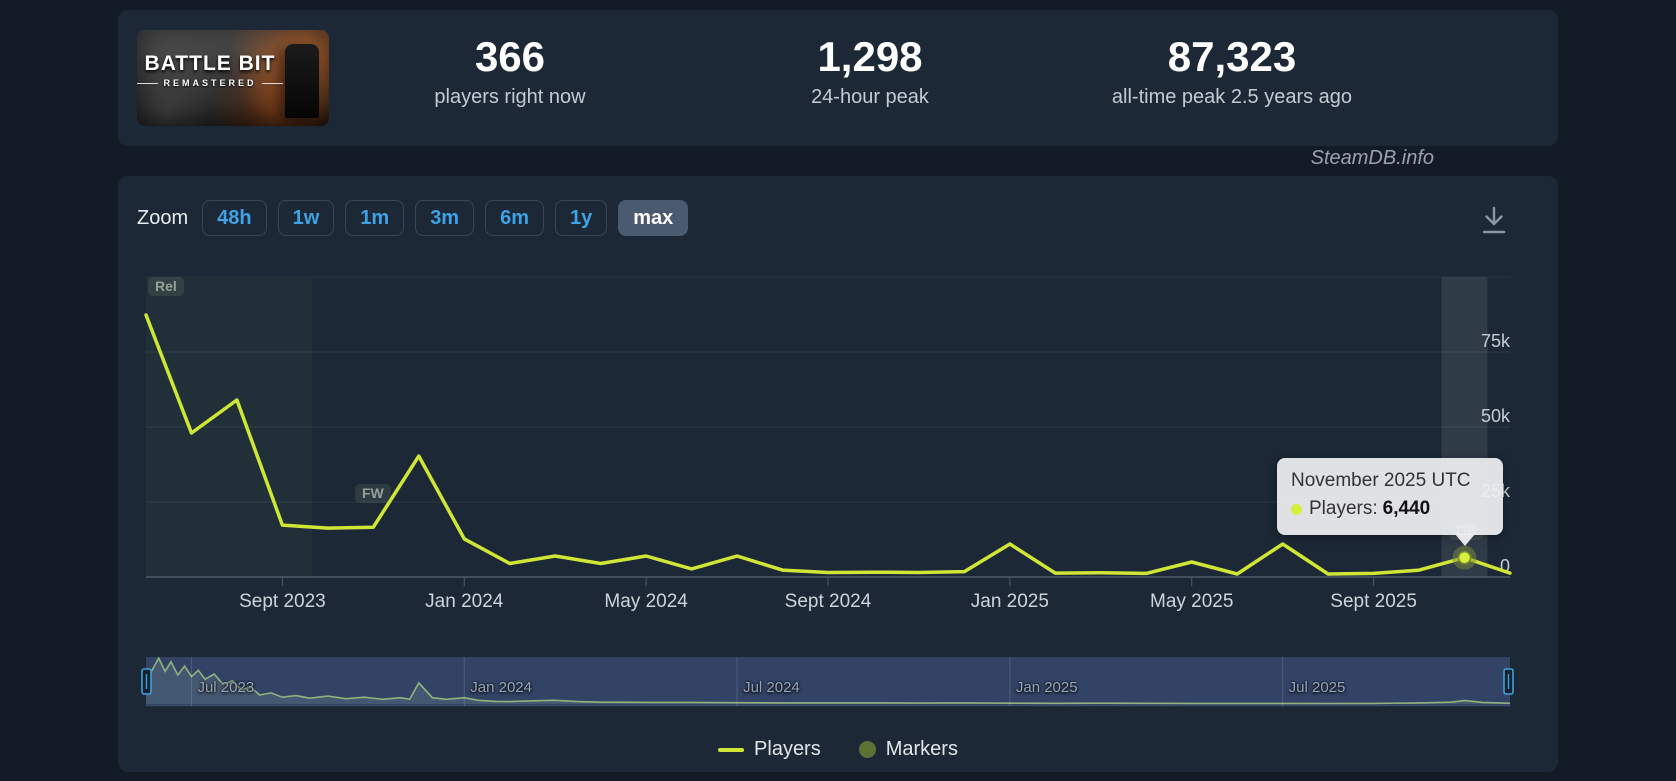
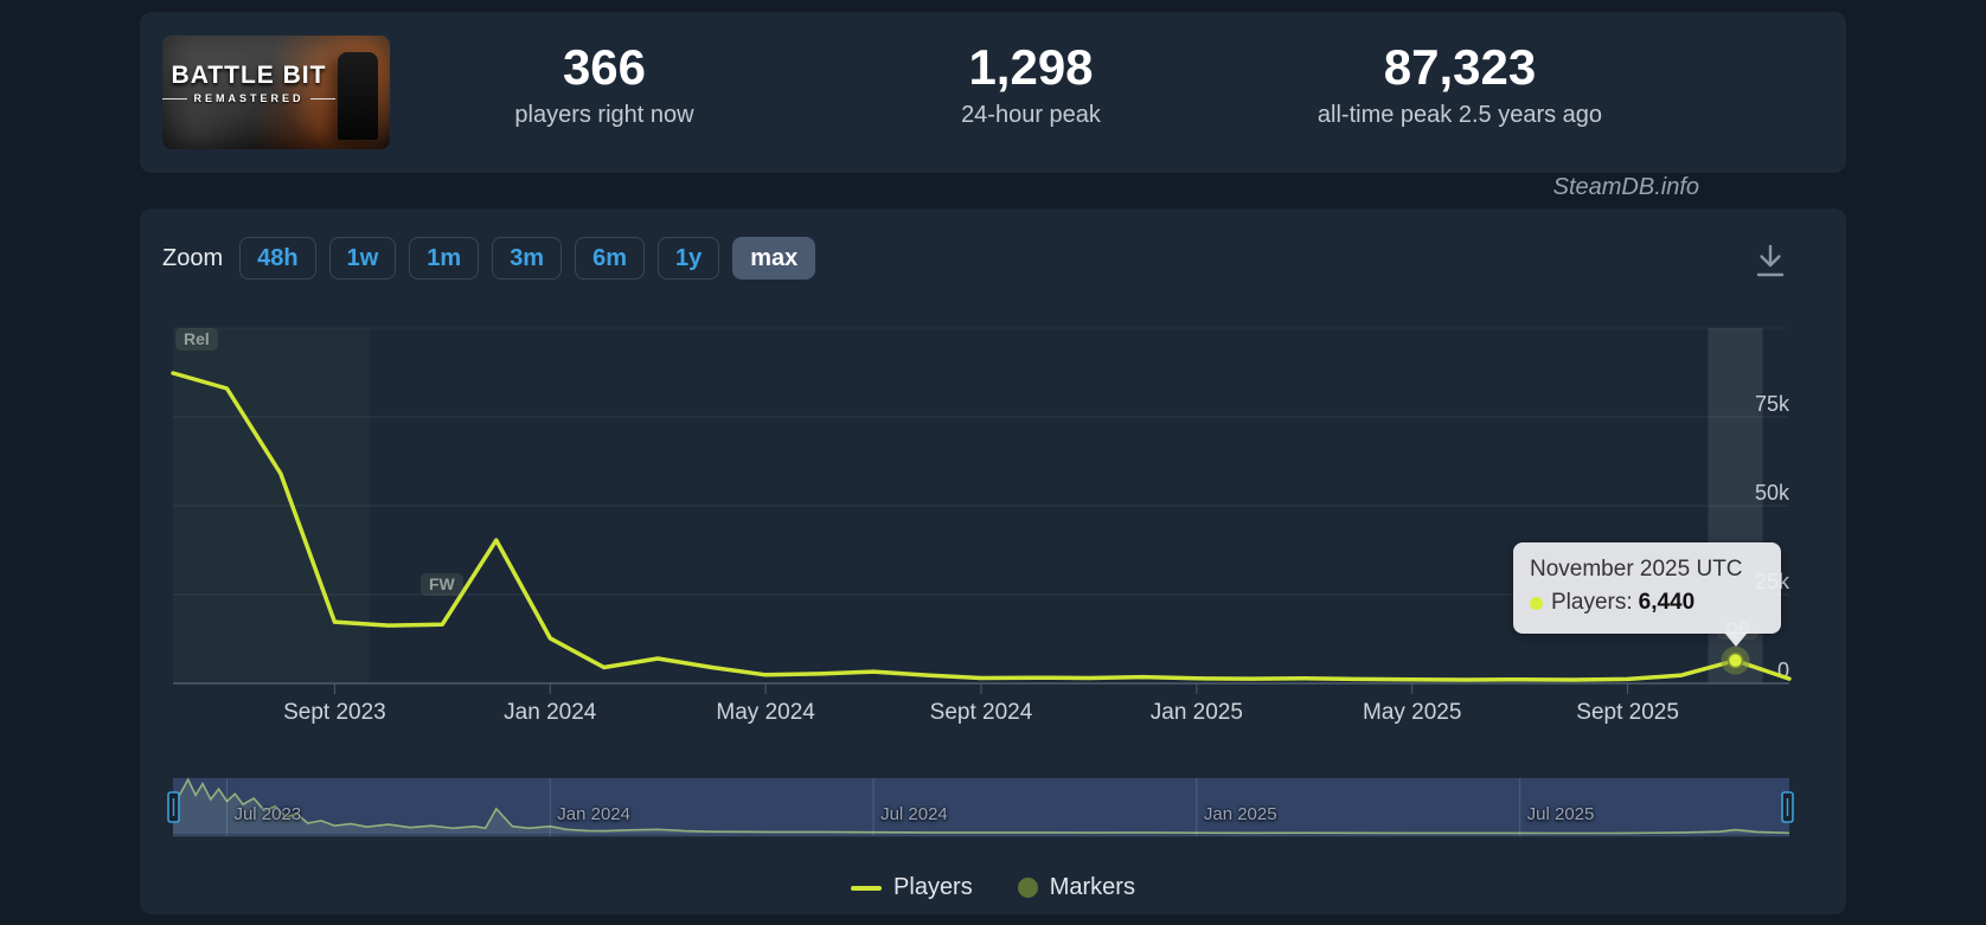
Jul 2023: 48k -> 83k
May 2024: 7k -> 2k
Jul 2024: 7k -> 3k
Jan 2025: 11k -> 1k
May 2025: 5k -> 1k
Jul 2025: 11k -> 1k
